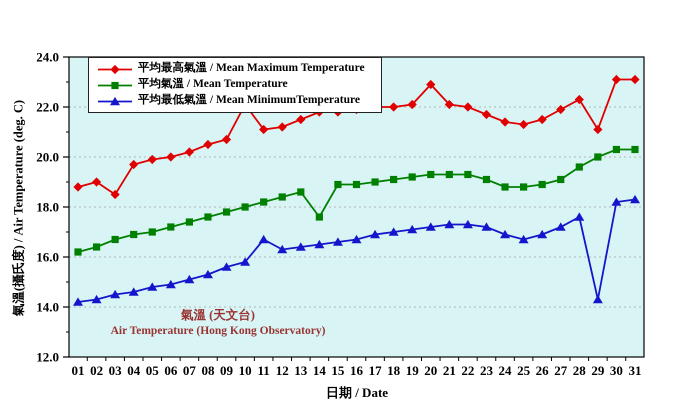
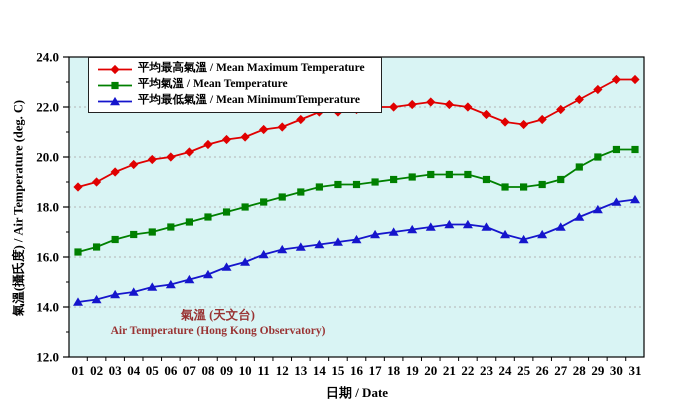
平均最高氣溫 / Mean Maximum Temperature/03: 18.5 -> 19.4
平均最高氣溫 / Mean Maximum Temperature/10: 22.1 -> 20.8
平均最低氣溫 / Mean MinimumTemperature/11: 16.7 -> 16.1
平均氣溫 / Mean Temperature/14: 17.6 -> 18.8
平均最高氣溫 / Mean Maximum Temperature/20: 22.9 -> 22.2
平均最高氣溫 / Mean Maximum Temperature/29: 21.1 -> 22.7
平均最低氣溫 / Mean MinimumTemperature/29: 14.3 -> 17.9
